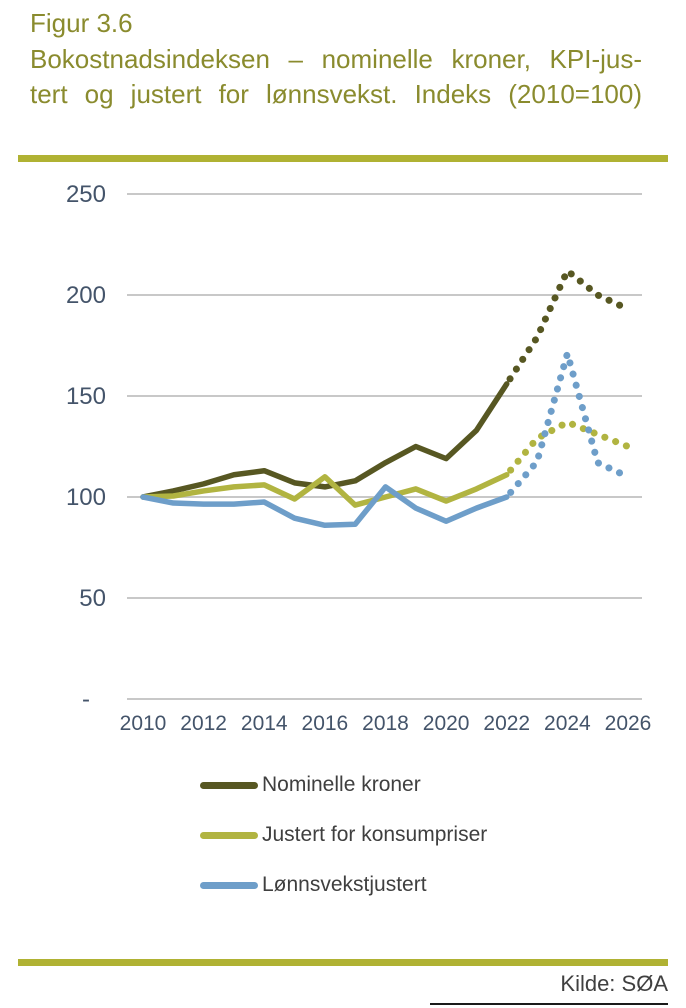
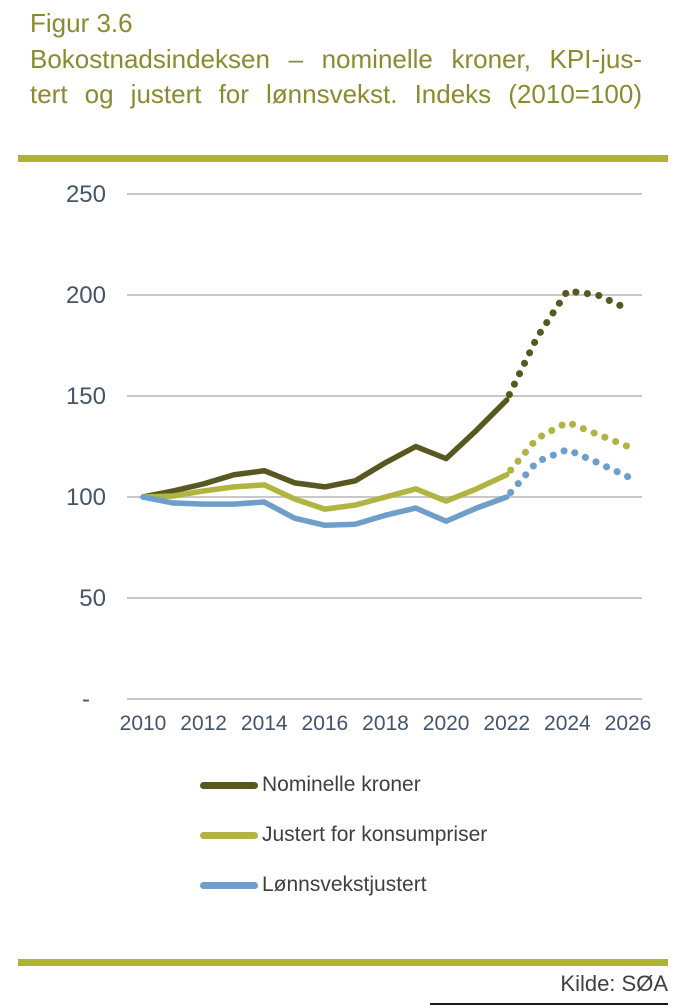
Justert for konsumpriser/2016: 110 -> 94
Lønnsvekstjustert/2018: 105 -> 91
Nominelle kroner/2022: 156 -> 148
Nominelle kroner/2024: 212 -> 202
Lønnsvekstjustert/2024: 171 -> 124
